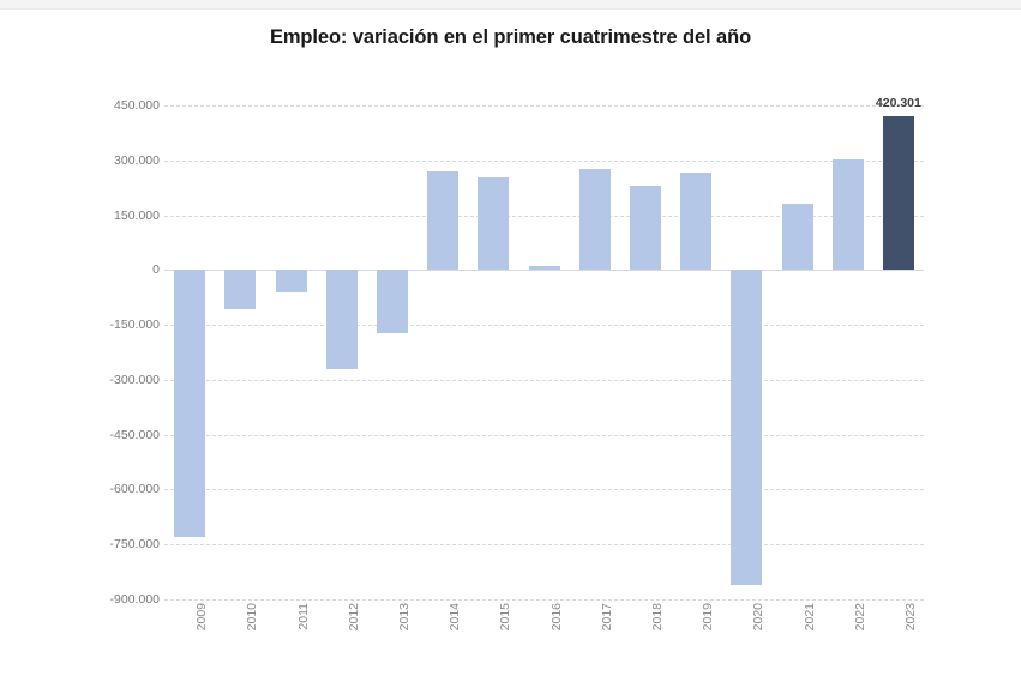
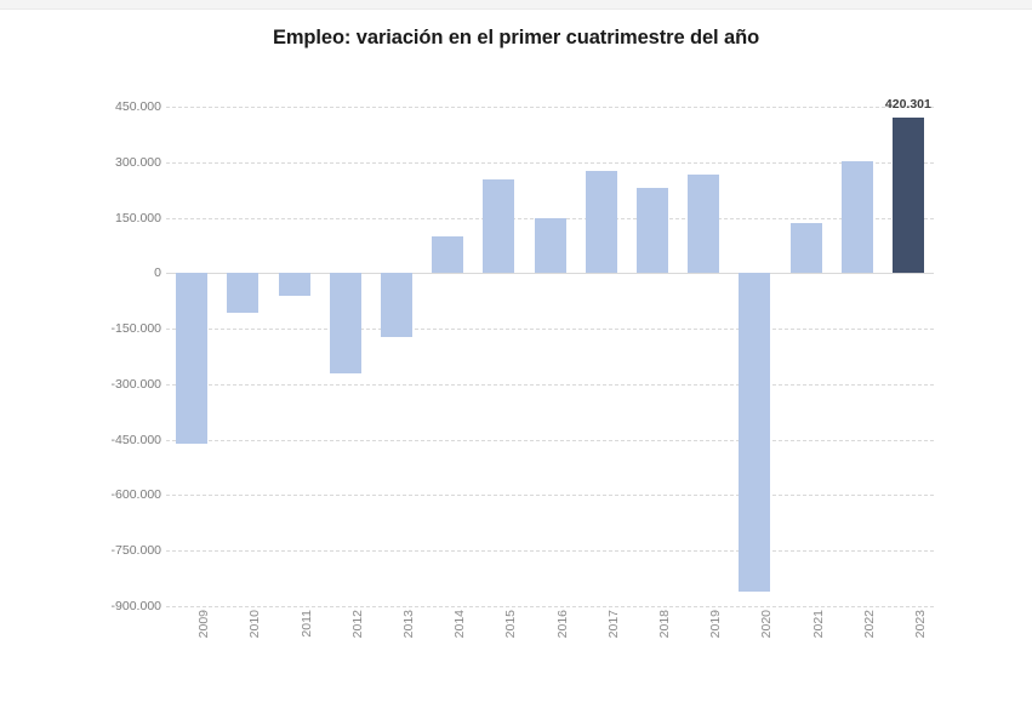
2009: -730000 -> -460000
2014: 270000 -> 100000
2016: 10000 -> 150000
2021: 180000 -> 140000
